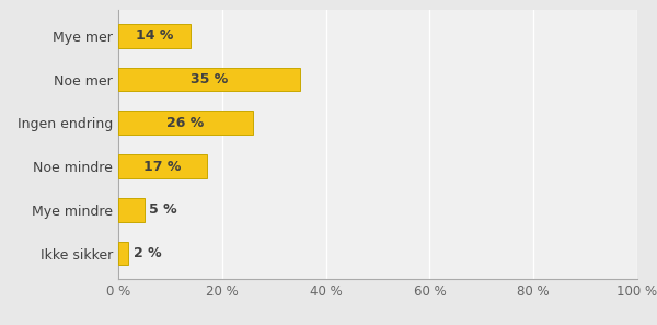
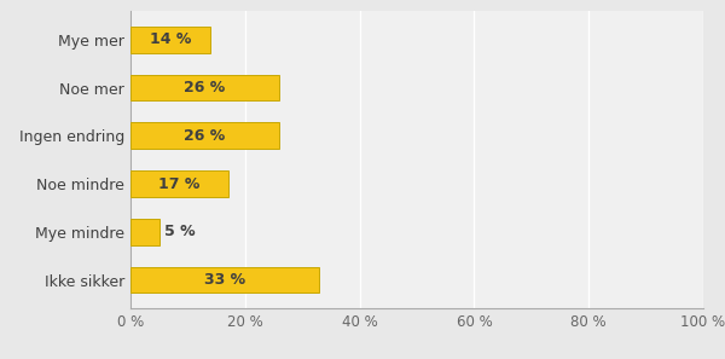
Noe mer: 35 -> 26
Ikke sikker: 2 -> 33
